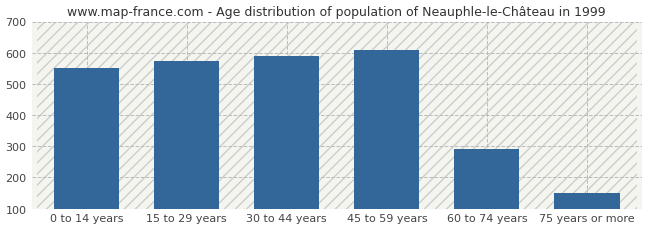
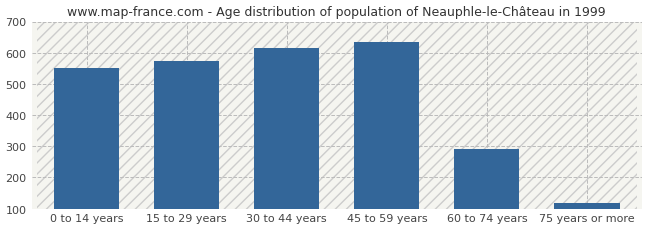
30 to 44 years: 590 -> 614
45 to 59 years: 610 -> 634
75 years or more: 150 -> 117
